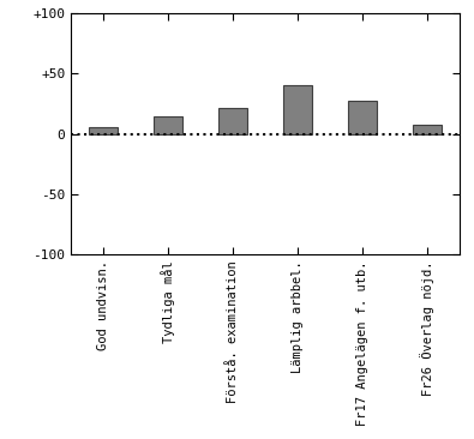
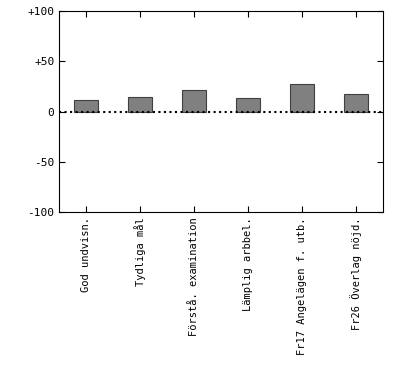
God undvisn.: 6 -> 12
Lämplig arbbel.: 40 -> 14
Fr26 Överlag nöjd.: 8 -> 18
